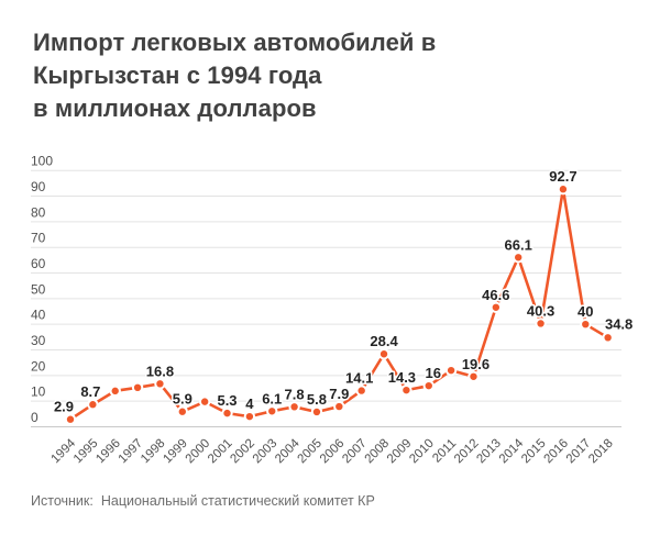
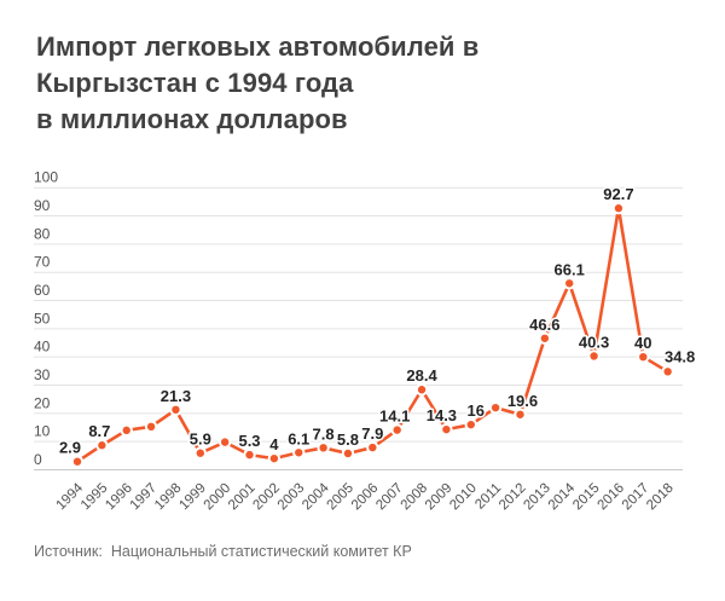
1998: 16.8 -> 21.3
